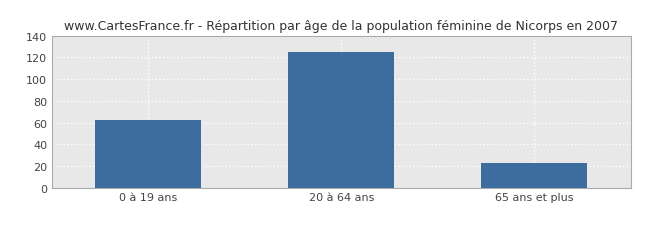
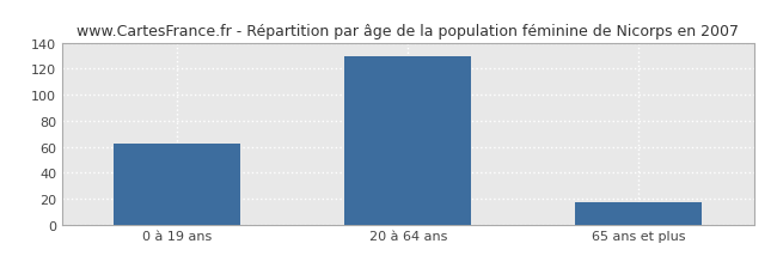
20 à 64 ans: 125 -> 130
65 ans et plus: 23 -> 17
